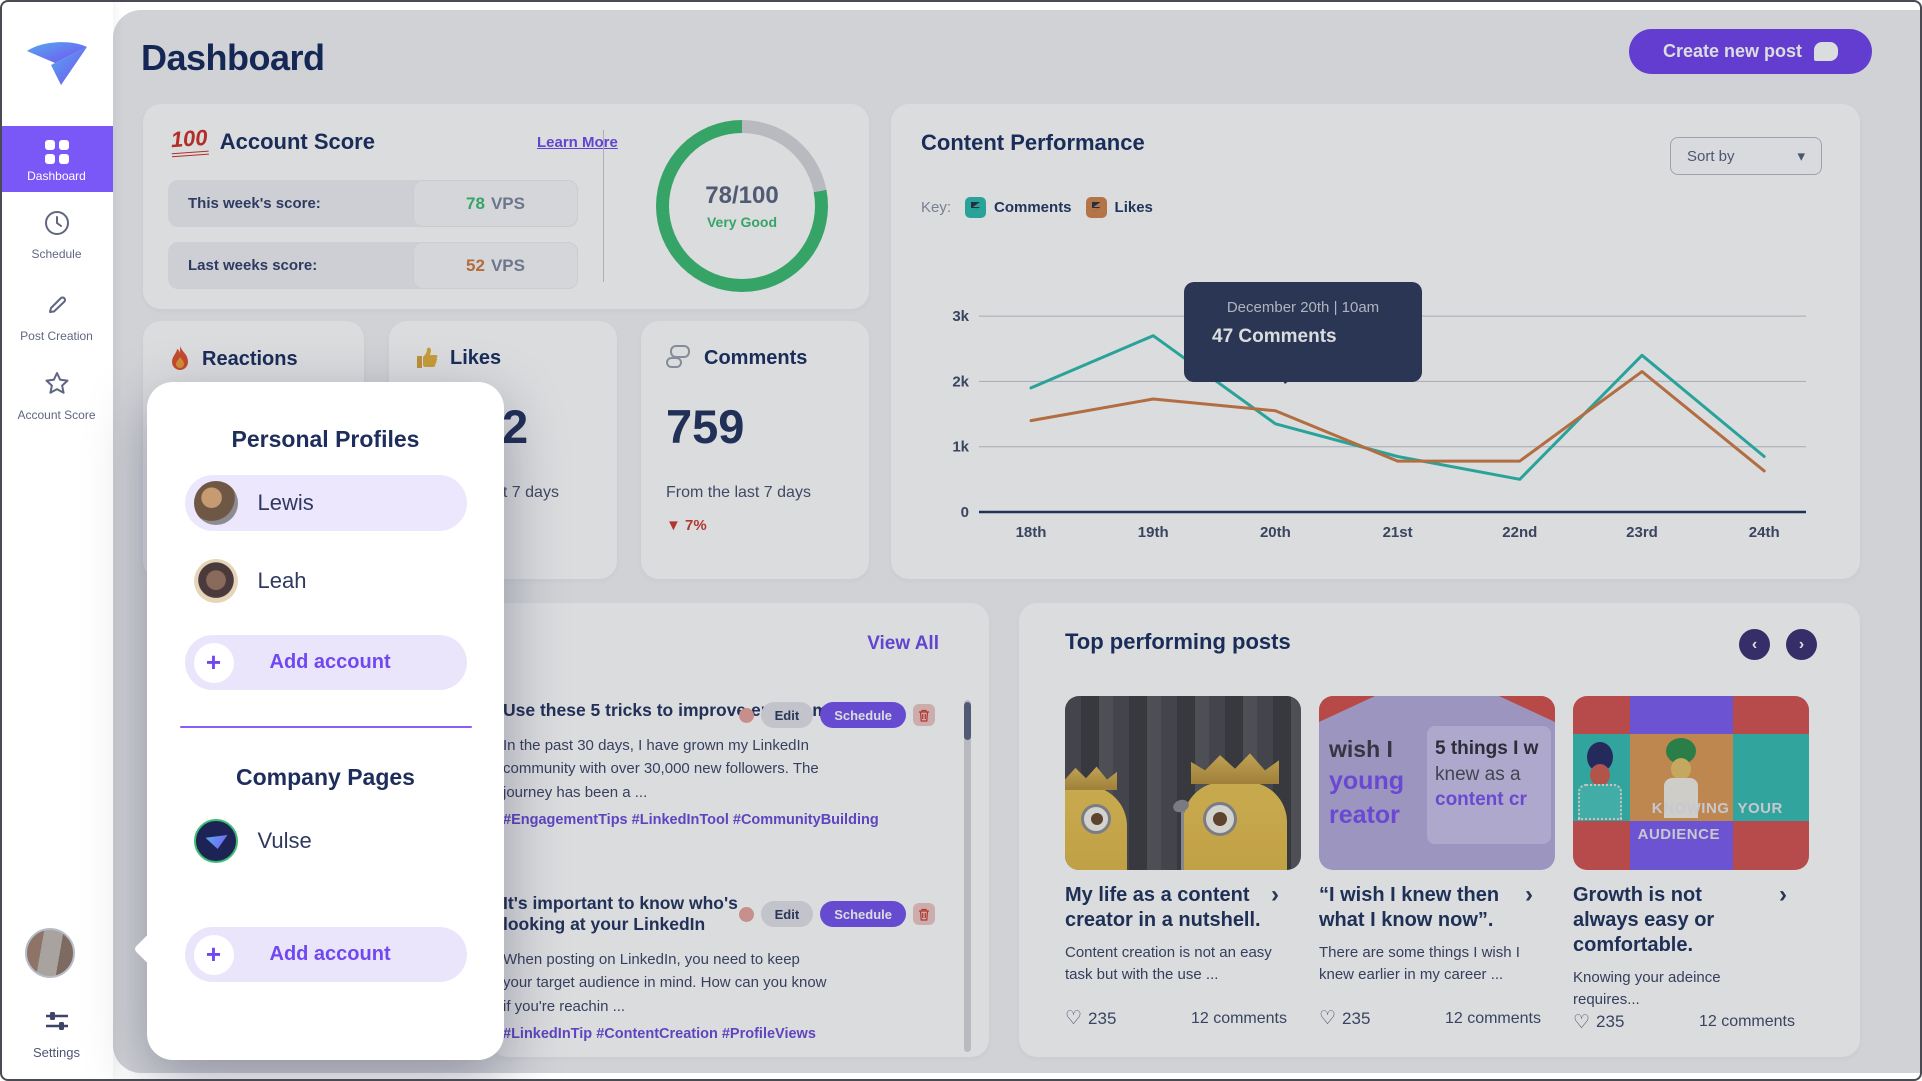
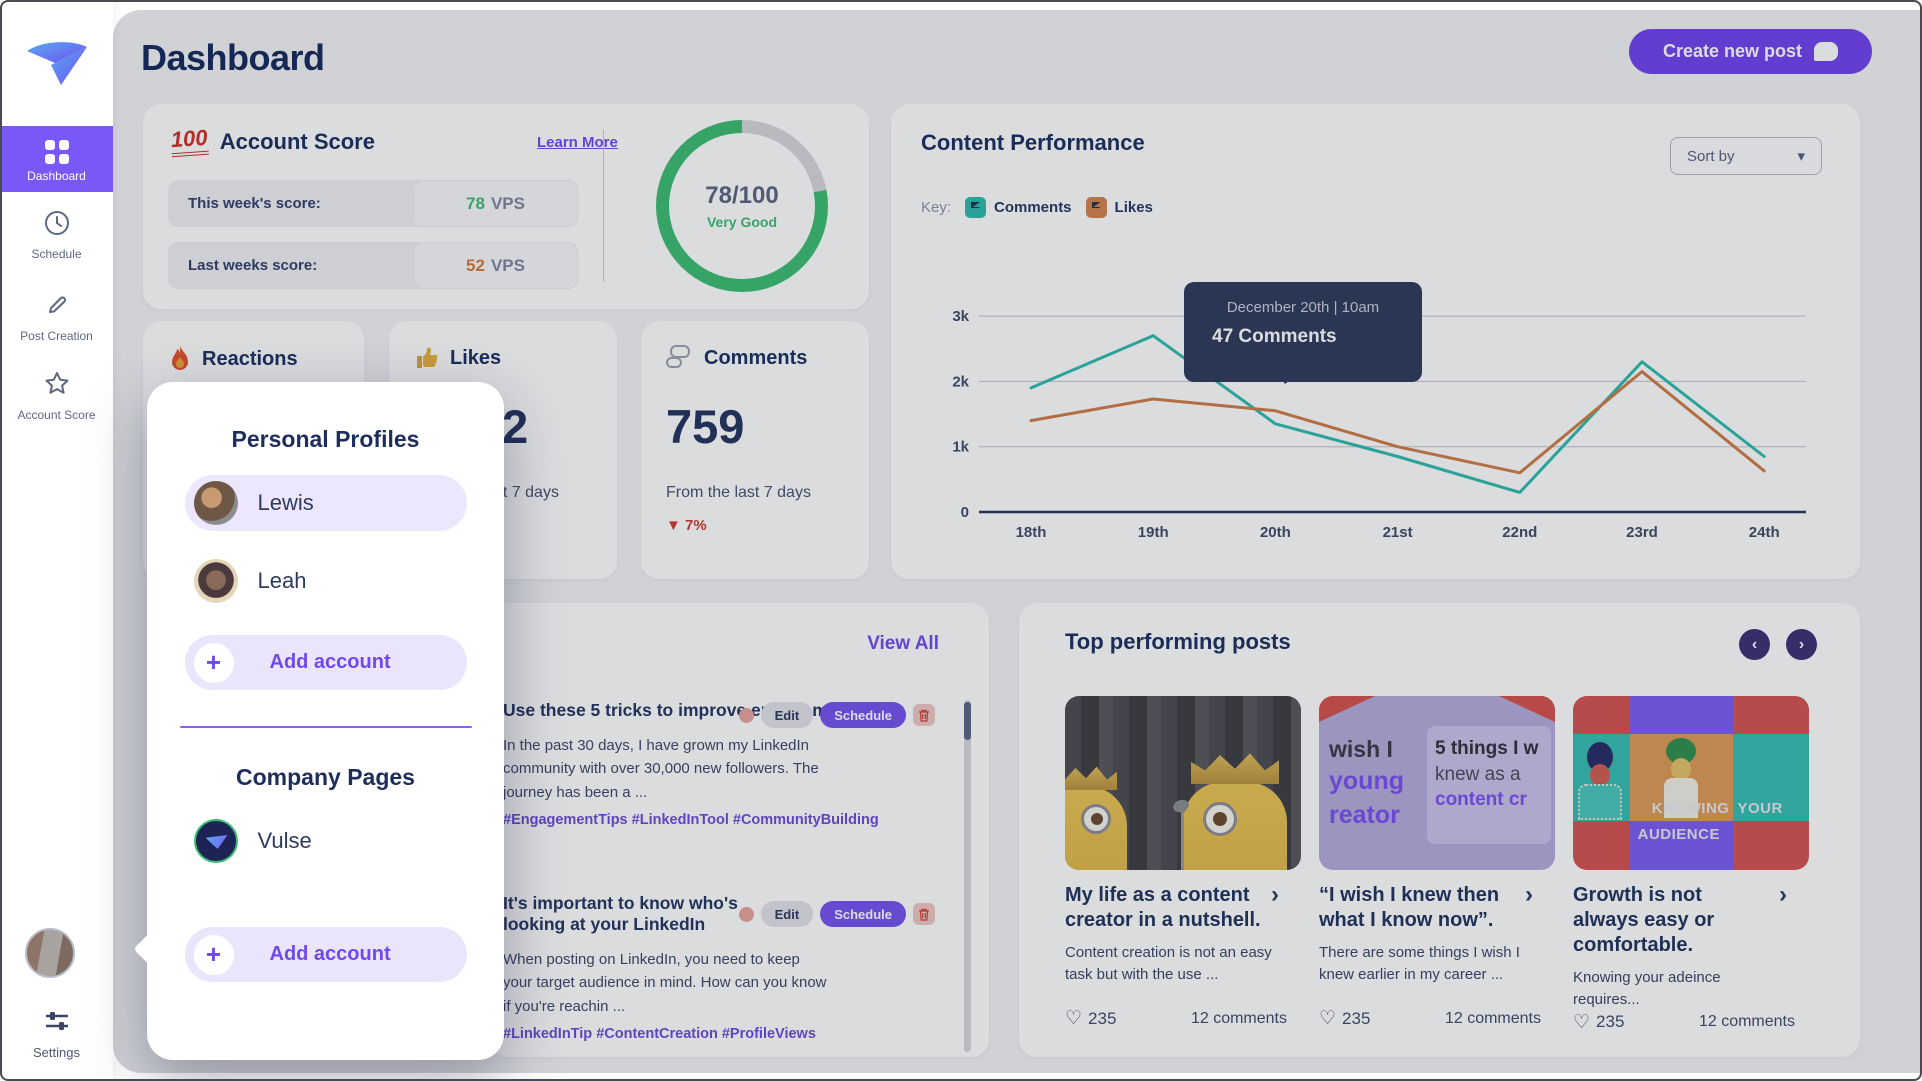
Likes/21st: 0.8k -> 1.0k
Comments/22nd: 0.5k -> 0.3k
Likes/22nd: 0.8k -> 0.6k
Comments/23rd: 2.4k -> 2.3k
